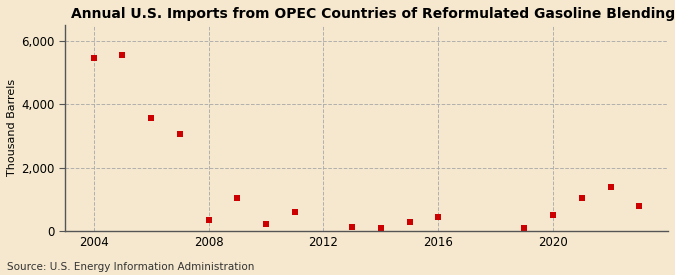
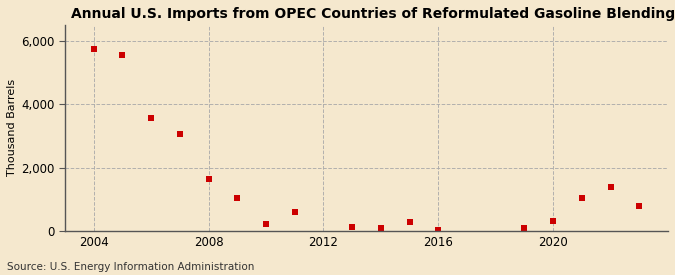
2004: 5,450 -> 5,750
2008: 350 -> 1,650
2016: 450 -> 20
2020: 500 -> 300
